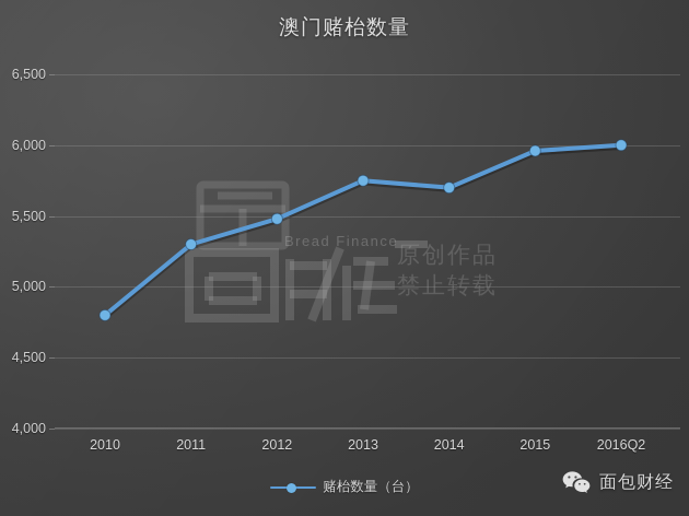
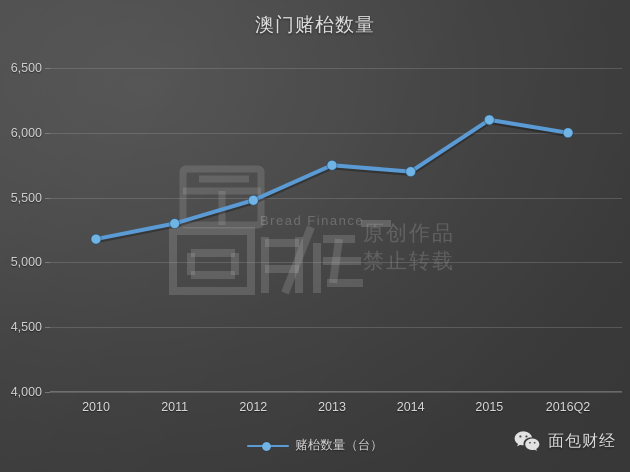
2010: 4800 -> 5180
2015: 5960 -> 6100
